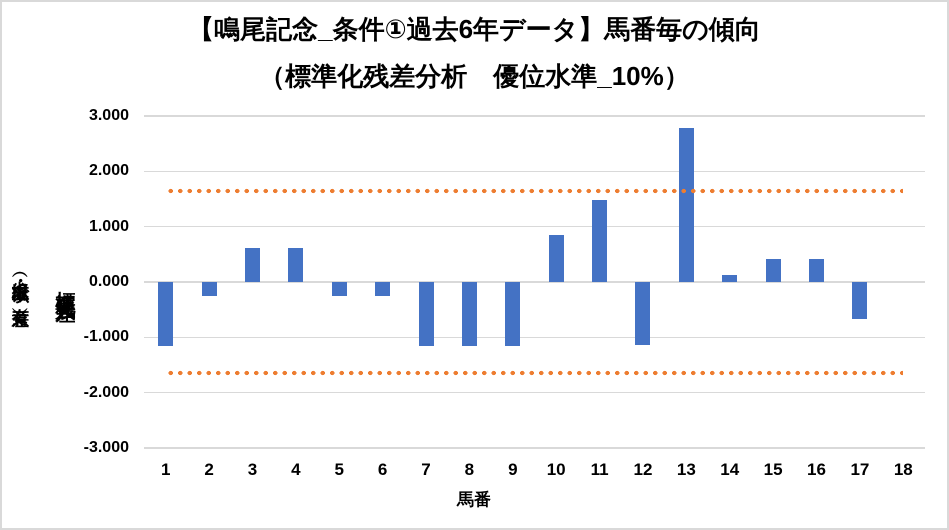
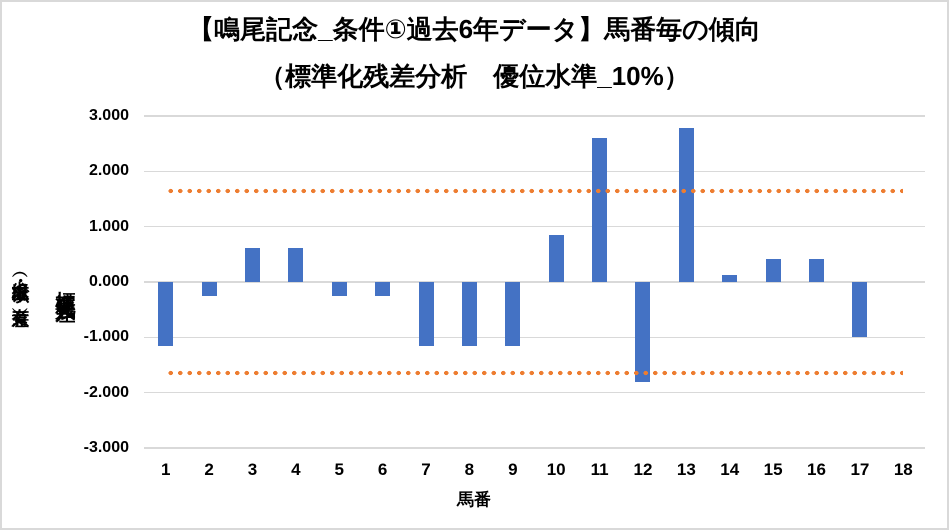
11: 1.5 -> 2.6
12: -1.1 -> -1.8
17: -0.7 -> -1.0
